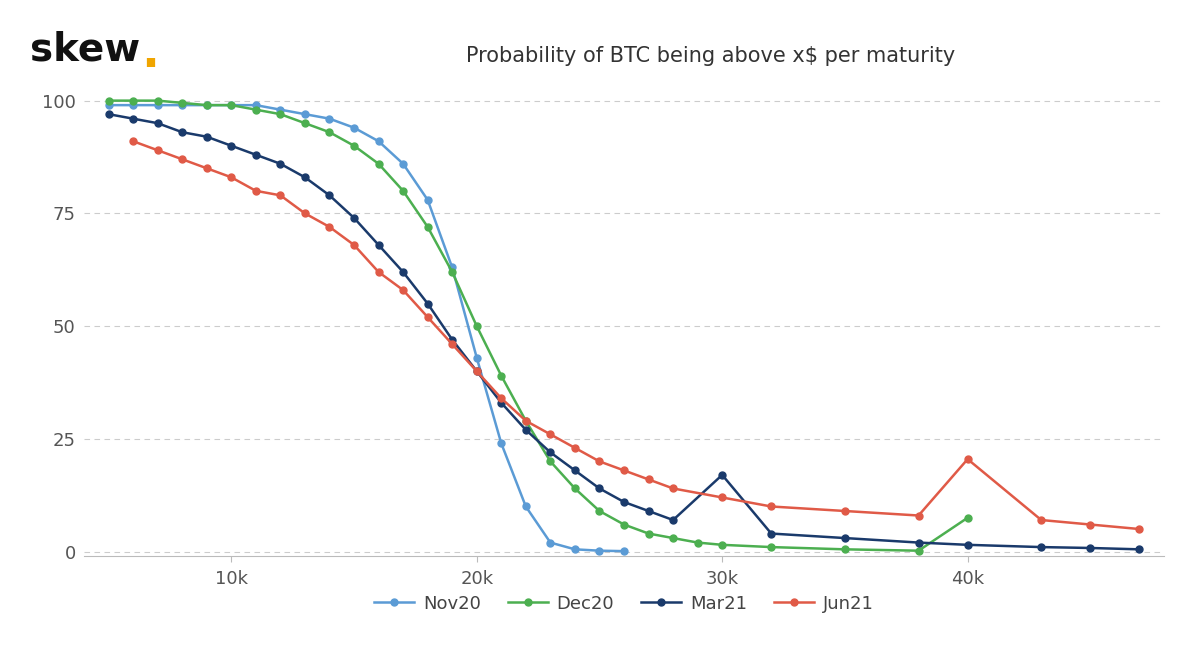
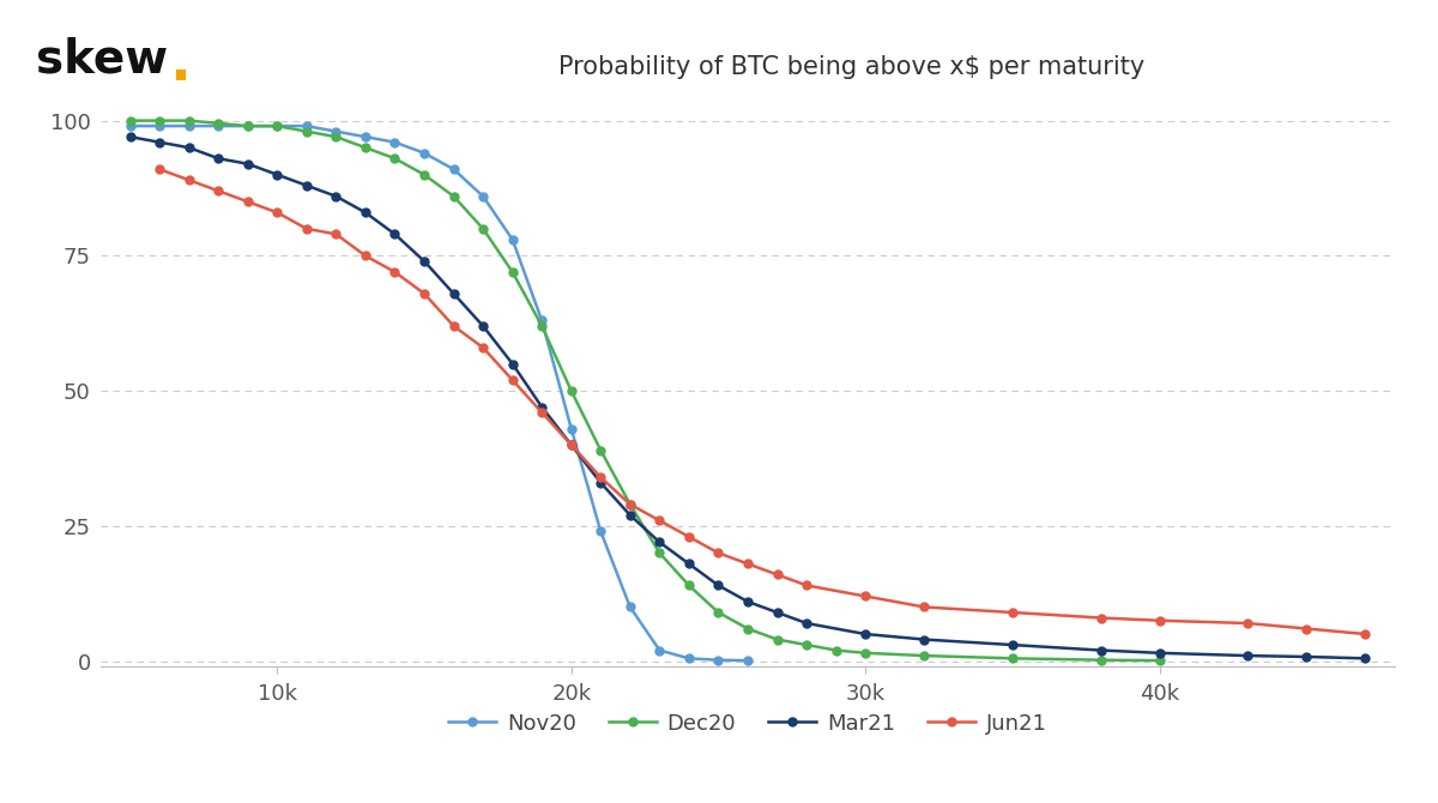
Mar21/30k: 17.0 -> 5.0
Dec20/40k: 7.5 -> 0.1
Jun21/40k: 20.5 -> 7.5
